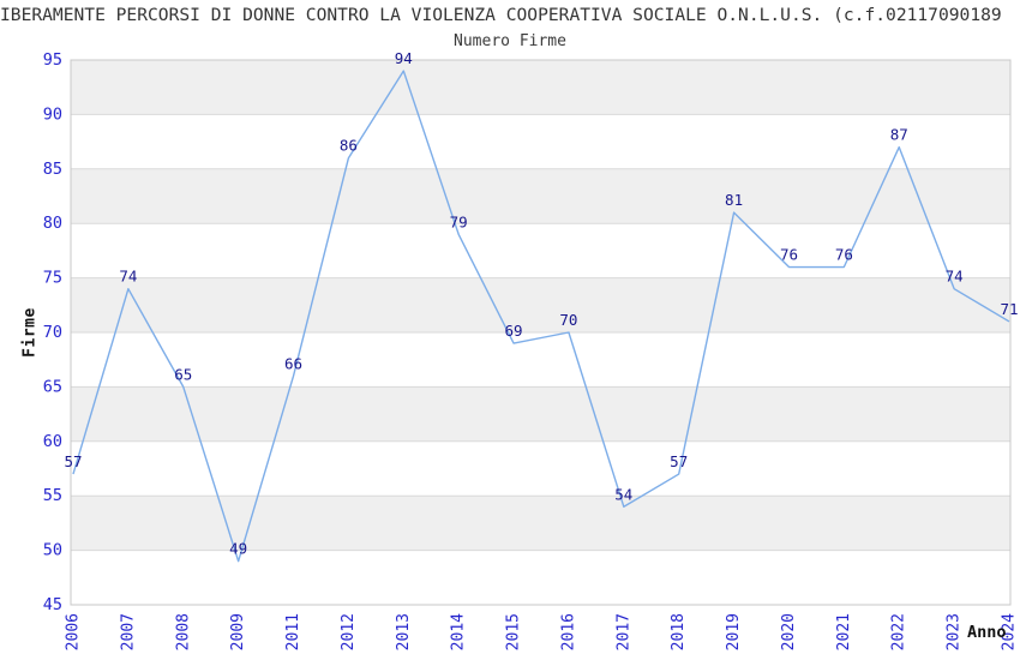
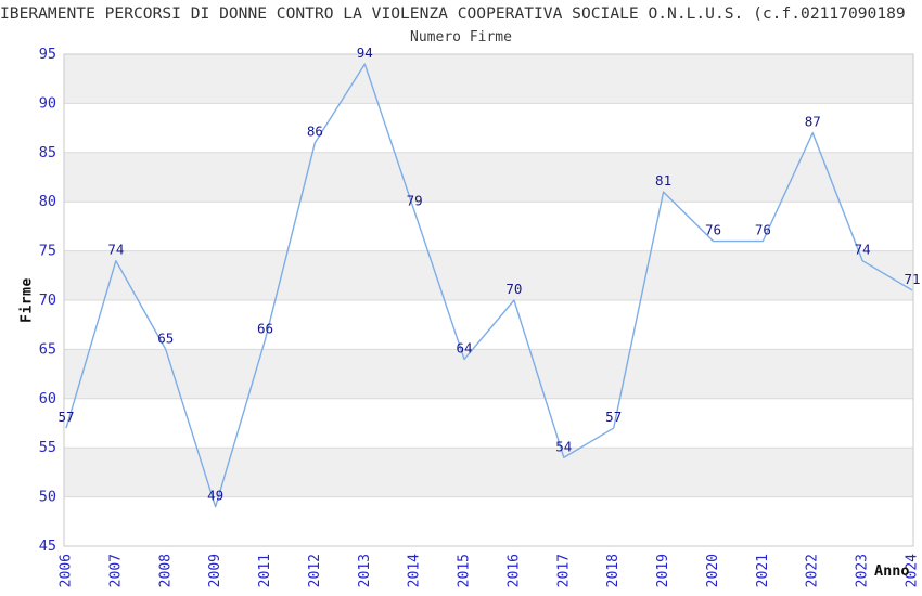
2015: 69 -> 64
